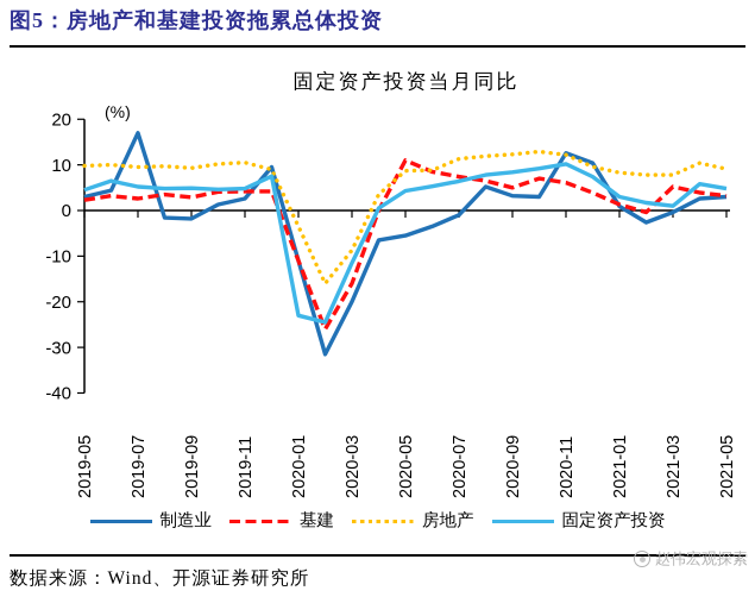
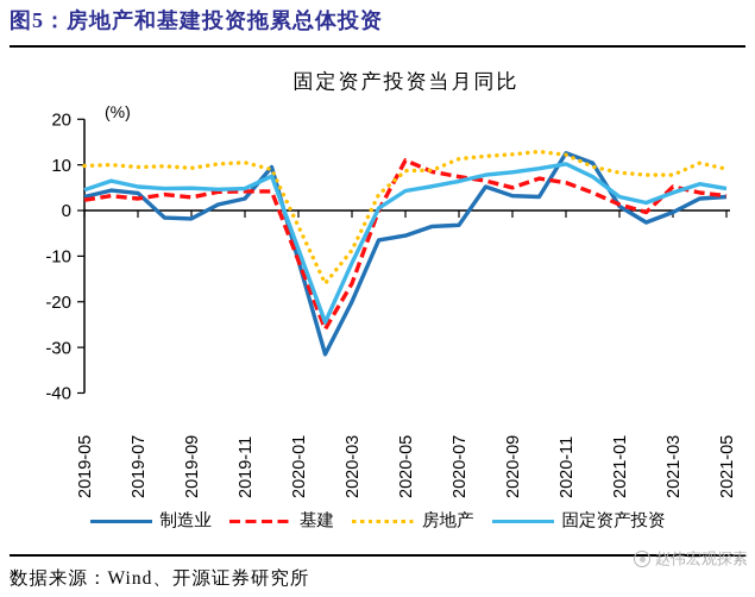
制造业/2019-07: 17 -> 4
固定资产投资/2020-01: -23 -> -8
制造业/2020-07: -1 -> -3
固定资产投资/2021-03: 1 -> 4
